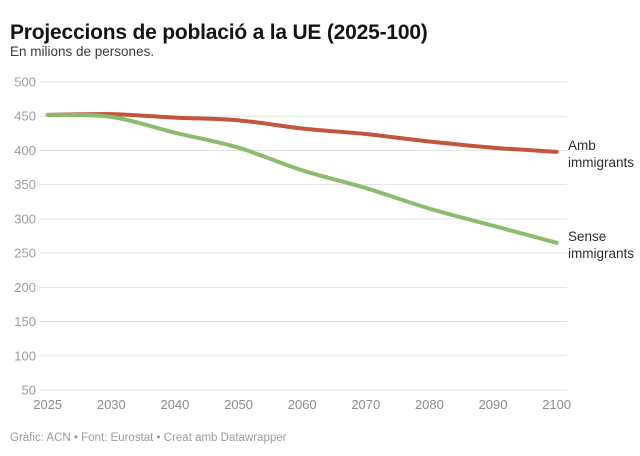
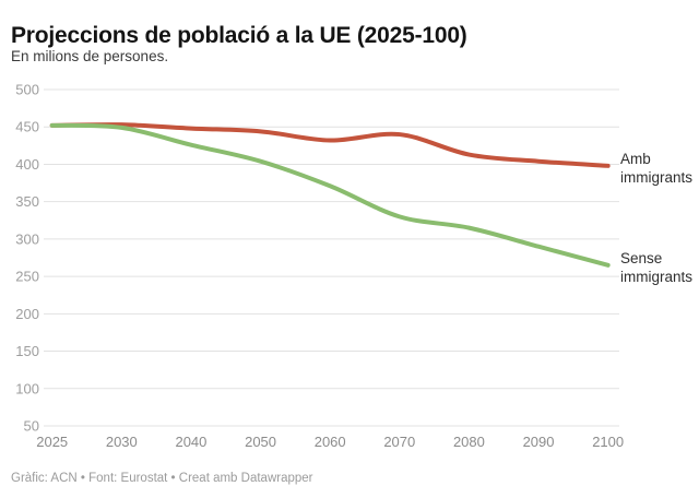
Amb immigrants/2070: 420 -> 440
Sense immigrants/2070: 340 -> 330
